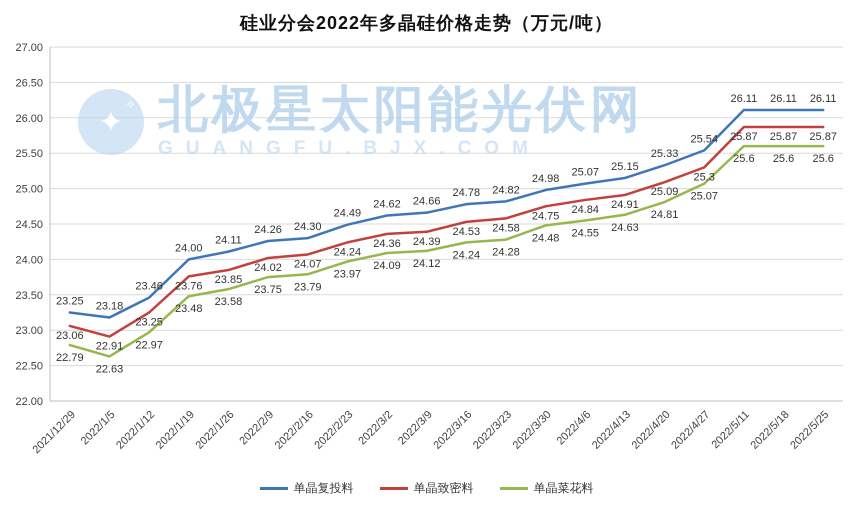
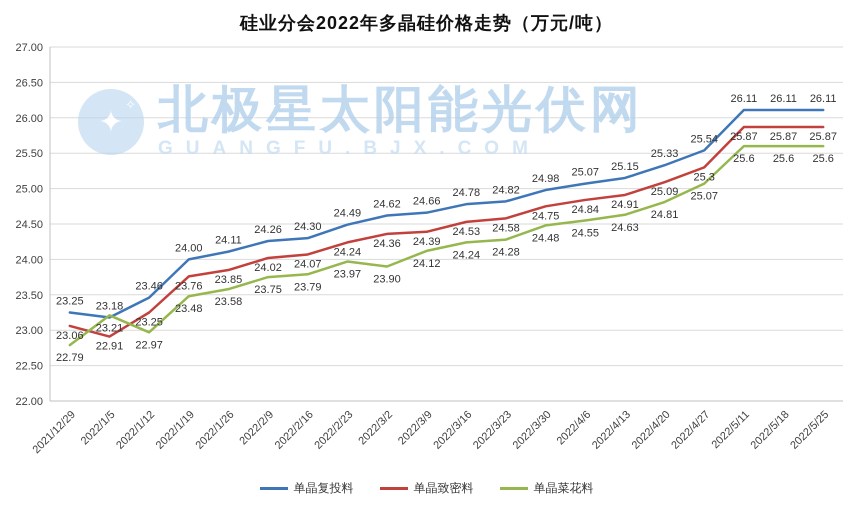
单晶菜花料/2022/1/5: 22.63 -> 23.21
单晶菜花料/2022/3/2: 24.09 -> 23.90
